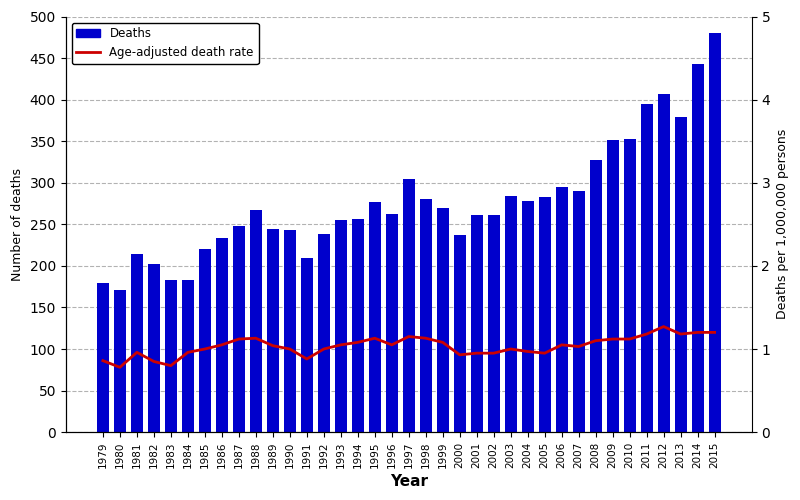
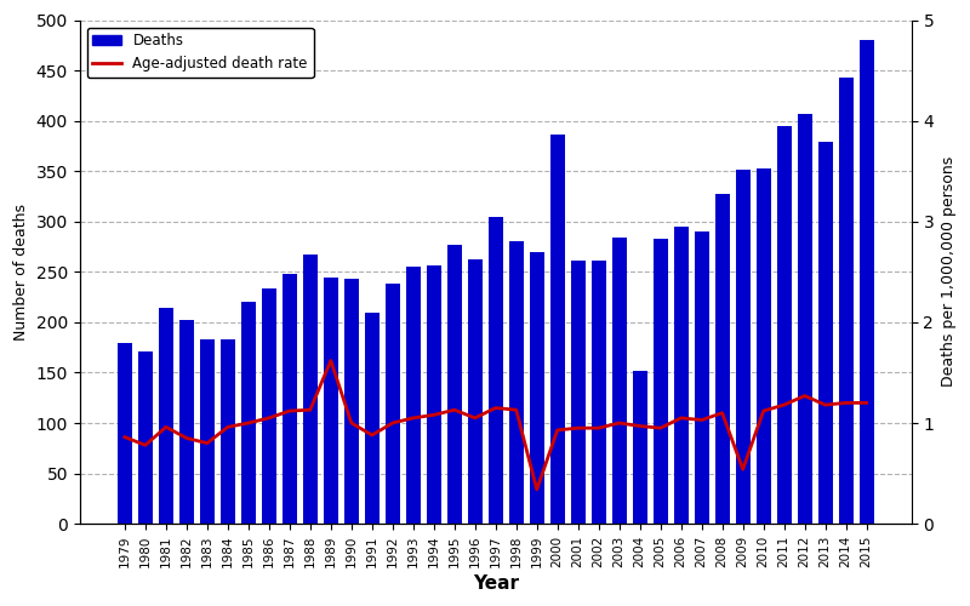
Age-adjusted death rate/1989: 1.04 -> 1.62
Age-adjusted death rate/1999: 1.08 -> 0.34
Deaths/2000: 237 -> 386
Deaths/2004: 278 -> 152
Age-adjusted death rate/2009: 1.12 -> 0.54
